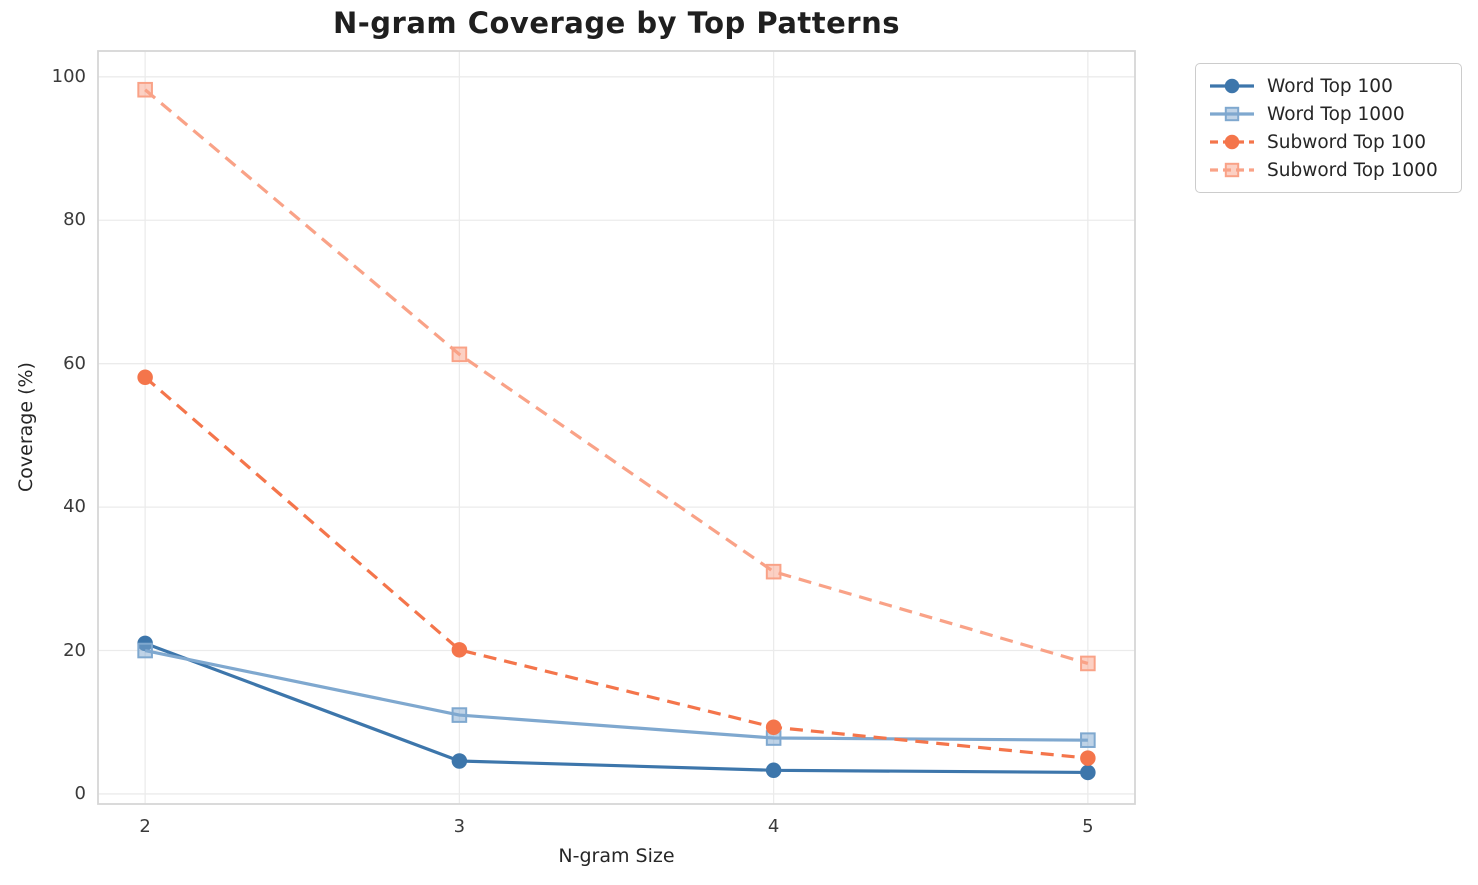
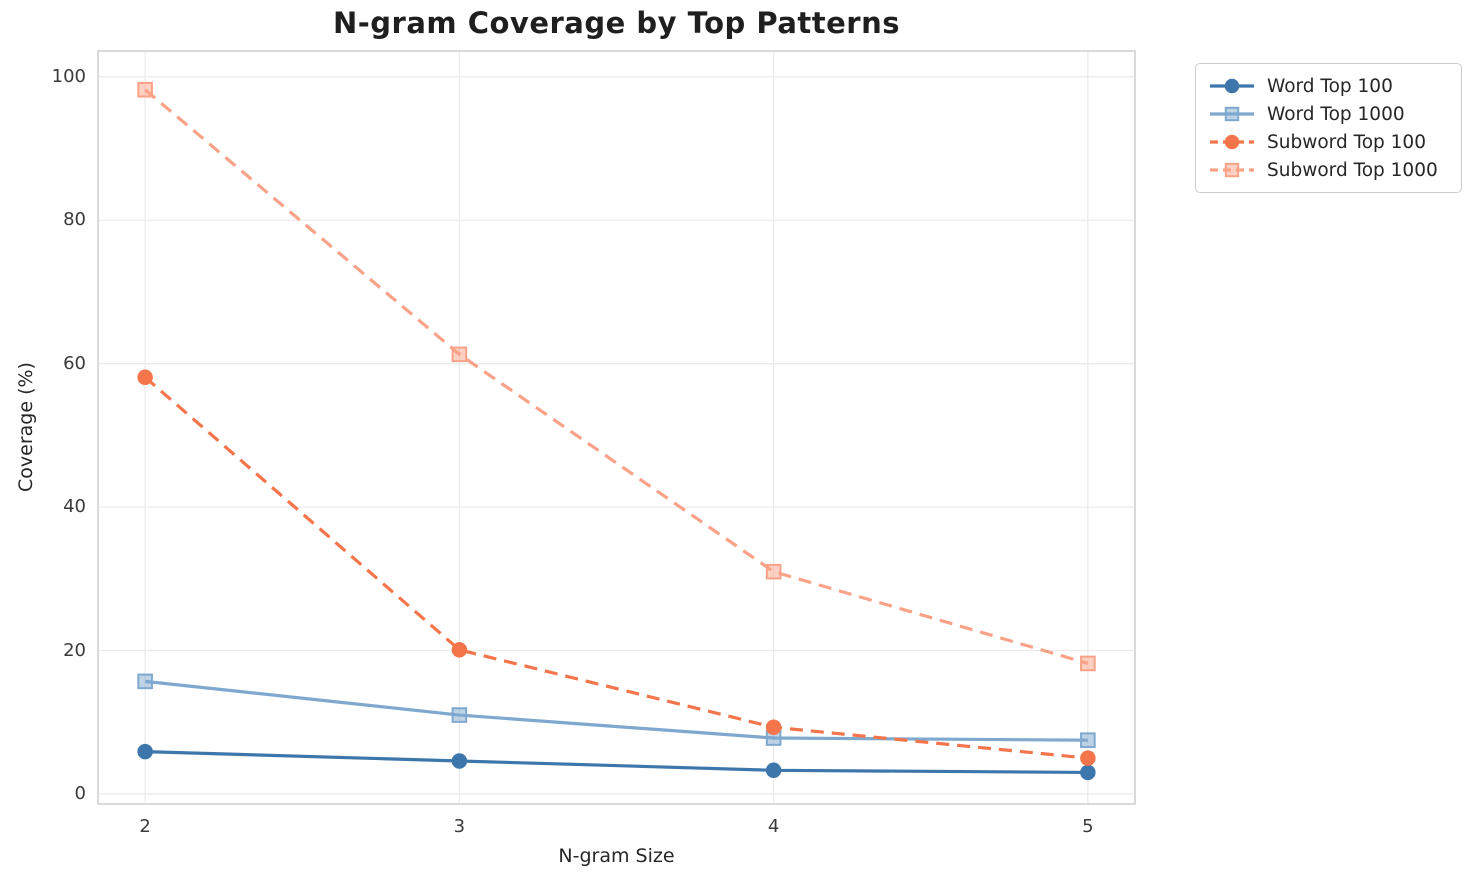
Word Top 100/2: 21 -> 6
Word Top 1000/2: 20 -> 16
